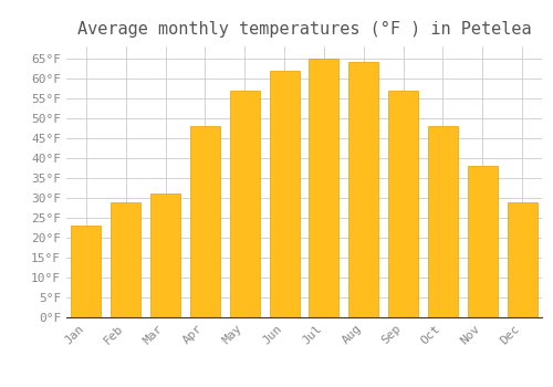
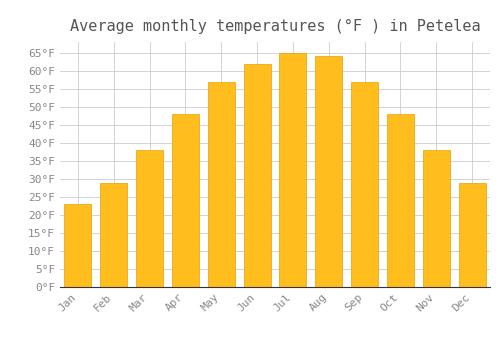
Mar: 31°F -> 38°F
